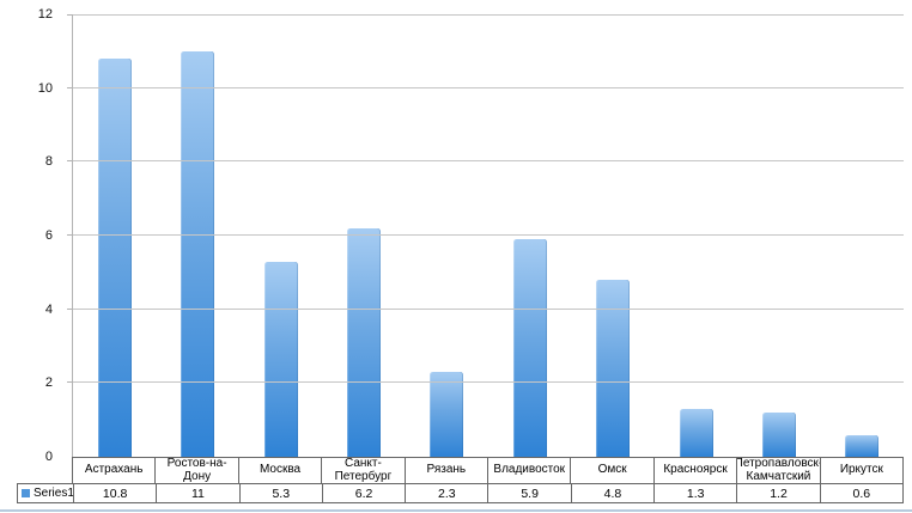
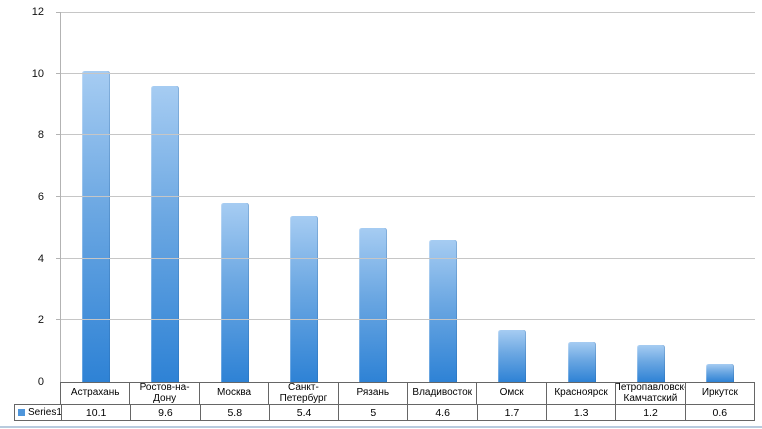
Астрахань: 10.8 -> 10.1
Ростов-на-Дону: 11 -> 9.6
Москва: 5.3 -> 5.8
Санкт-Петербург: 6.2 -> 5.4
Рязань: 2.3 -> 5
Владивосток: 5.9 -> 4.6
Омск: 4.8 -> 1.7
